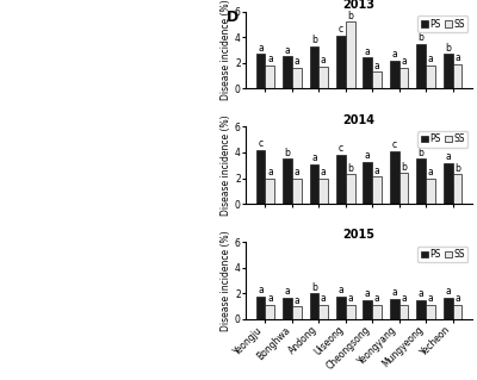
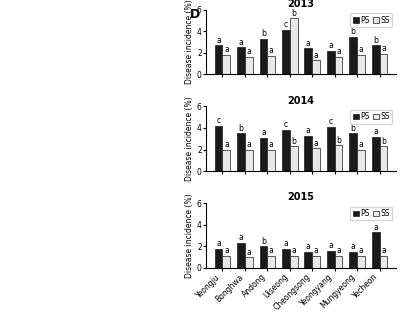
2015/PS/Bonghwa: 1.7 -> 2.3
2015/PS/Yecheon: 1.7 -> 3.3
